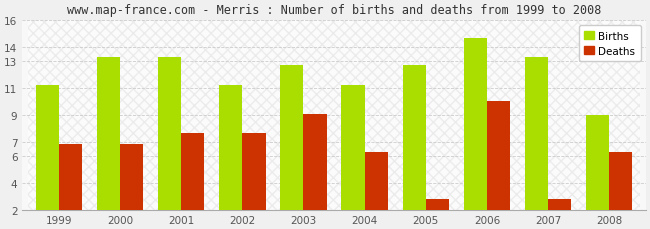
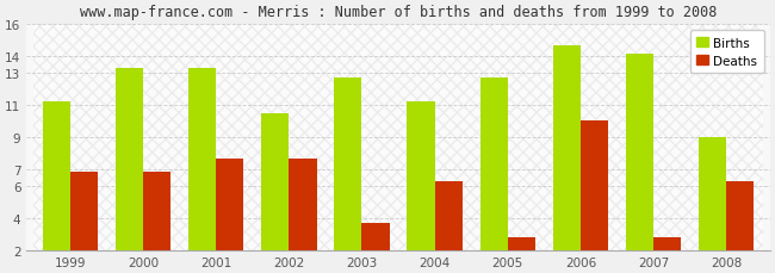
Births/2002: 11.2 -> 10.5
Deaths/2003: 9.1 -> 3.7
Births/2007: 13.3 -> 14.2
